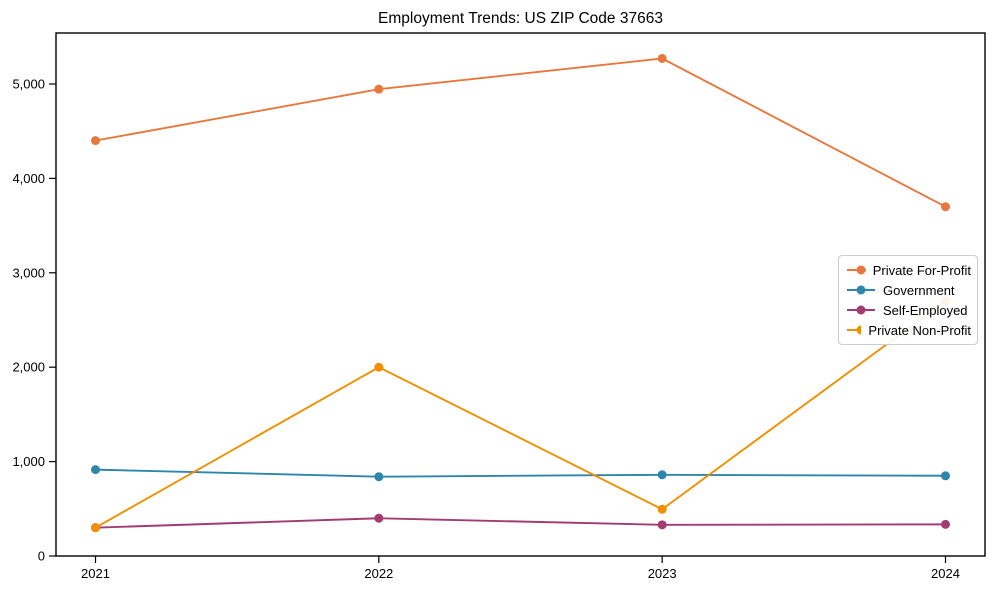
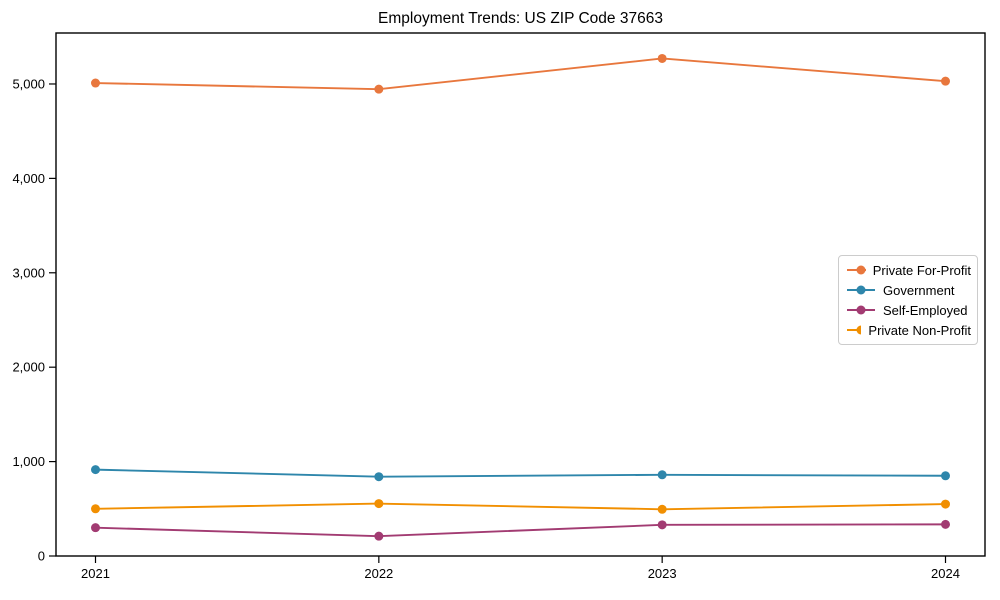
Private For-Profit/2021: 4400 -> 5000
Private Non-Profit/2021: 300 -> 500
Self-Employed/2022: 400 -> 200
Private Non-Profit/2022: 2000 -> 600
Private For-Profit/2024: 3700 -> 5000
Private Non-Profit/2024: 2700 -> 600
